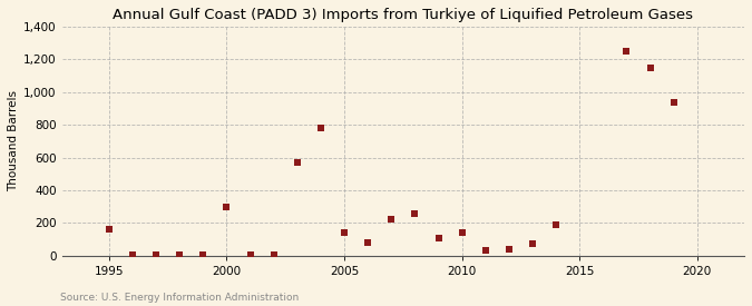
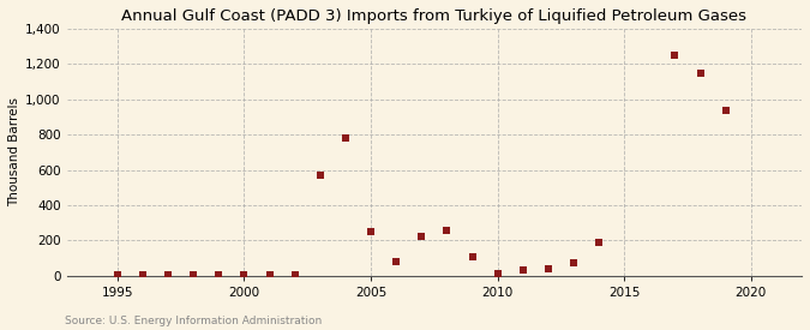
1995: 160 -> 0
2000: 300 -> 0
2005: 140 -> 250
2010: 140 -> 10
